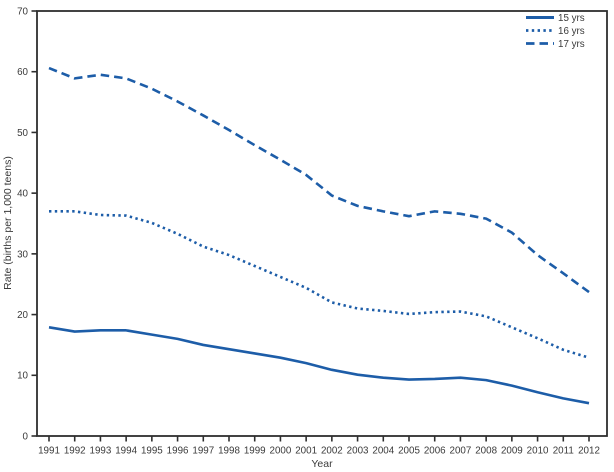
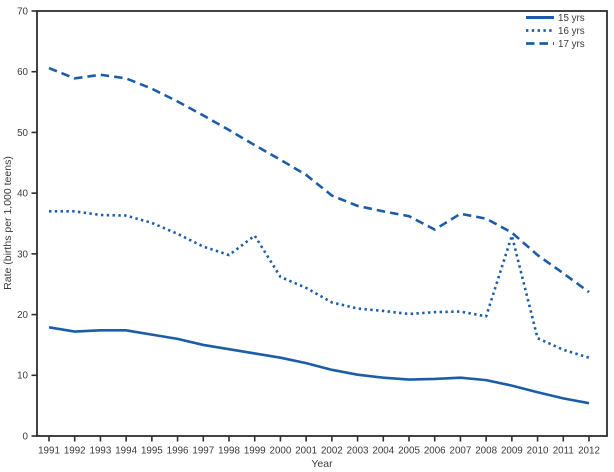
16 yrs/1999: 28 -> 33
17 yrs/2006: 37 -> 34
16 yrs/2009: 18 -> 33
